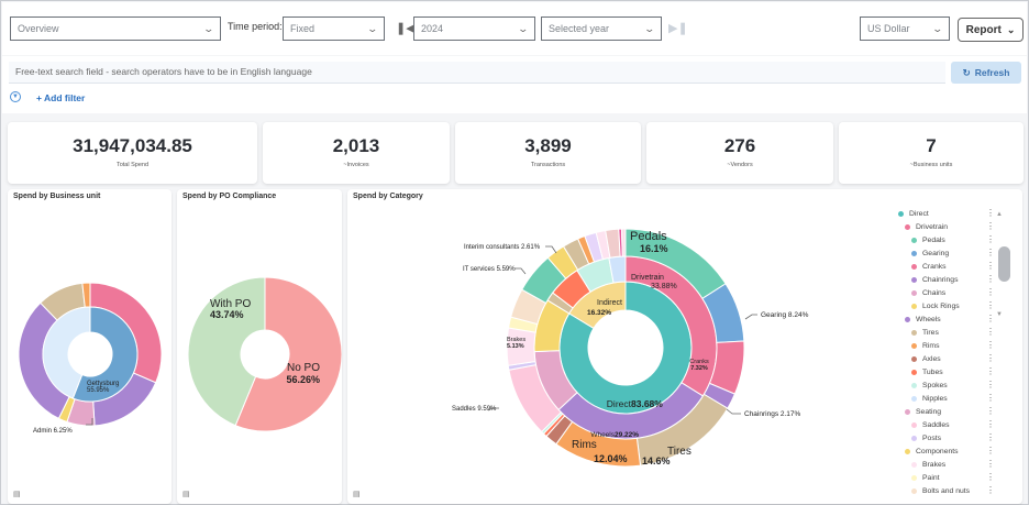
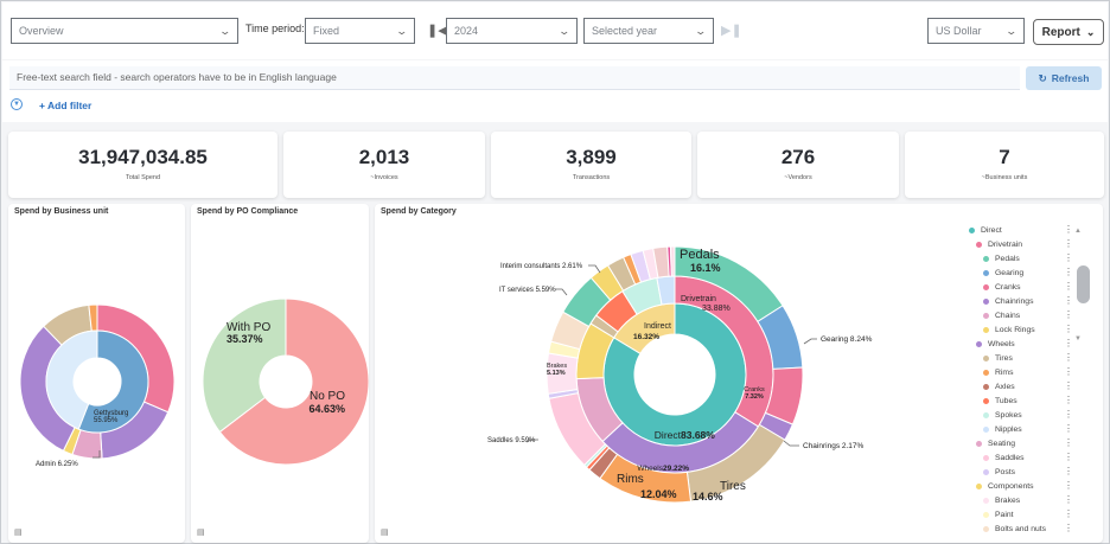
Spend by PO Compliance/No PO: 56.26% -> 64.63%
Spend by PO Compliance/With PO: 43.74% -> 35.37%
